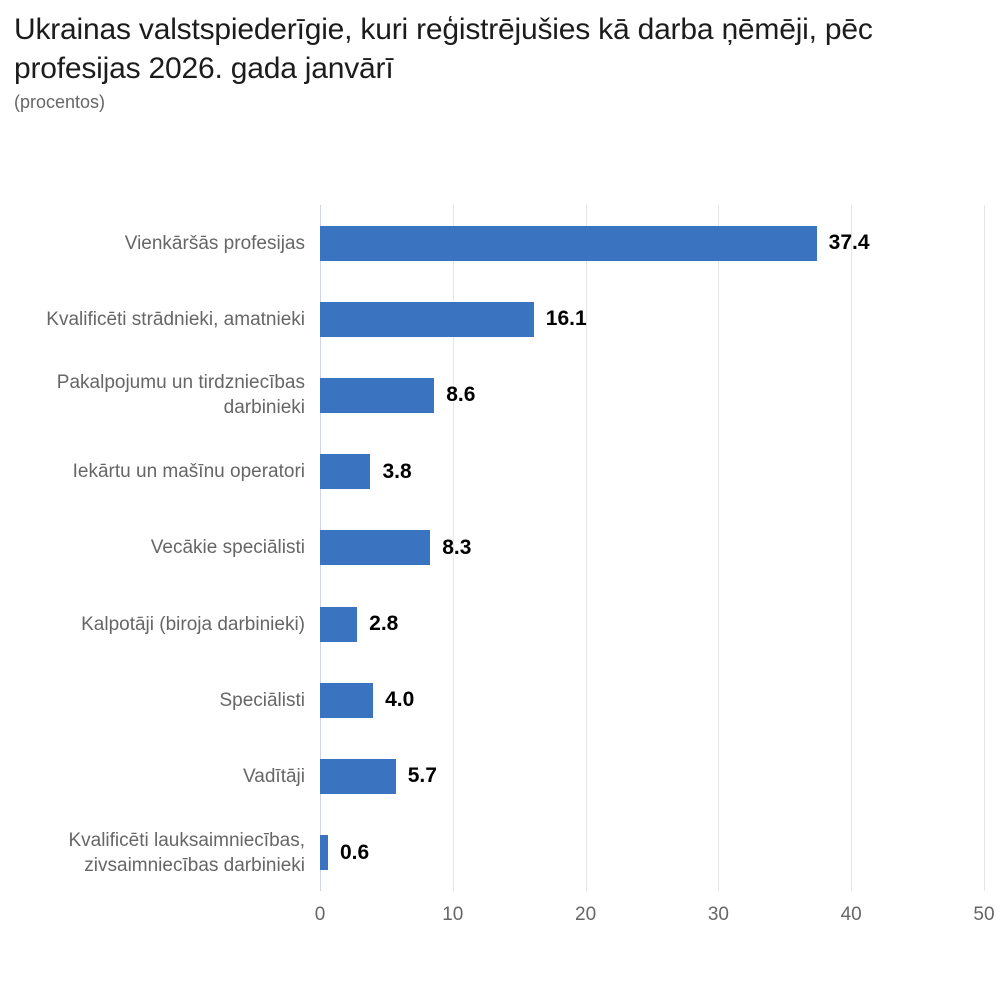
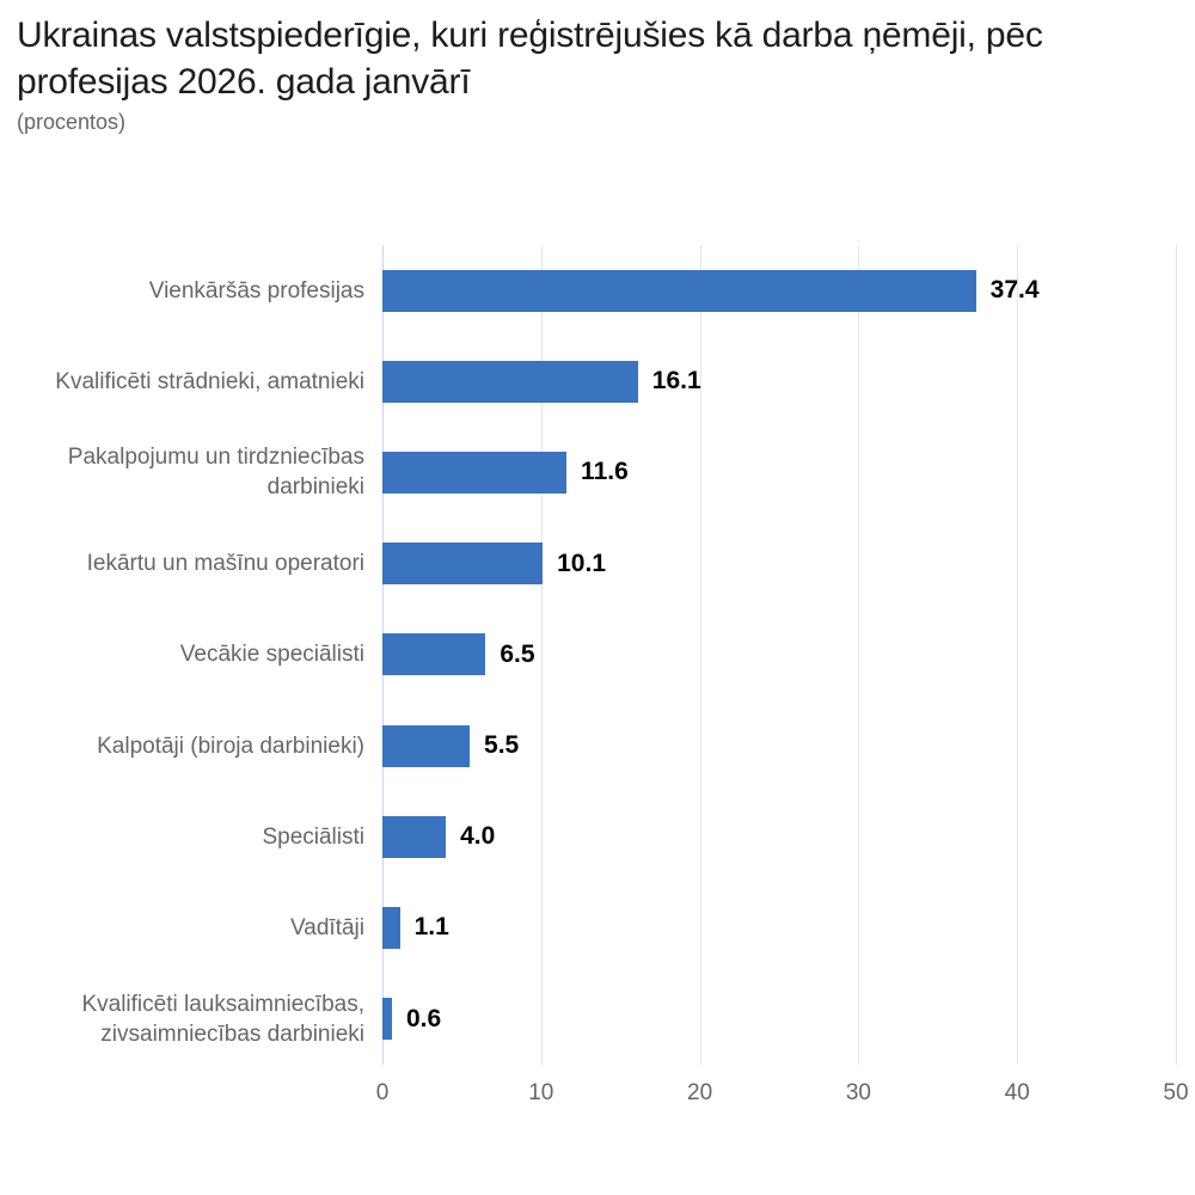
Pakalpojumu un tirdzniecības darbinieki: 8.6 -> 11.6
Iekārtu un mašīnu operatori: 3.8 -> 10.1
Vecākie speciālisti: 8.3 -> 6.5
Kalpotāji (biroja darbinieki): 2.8 -> 5.5
Vadītāji: 5.7 -> 1.1
